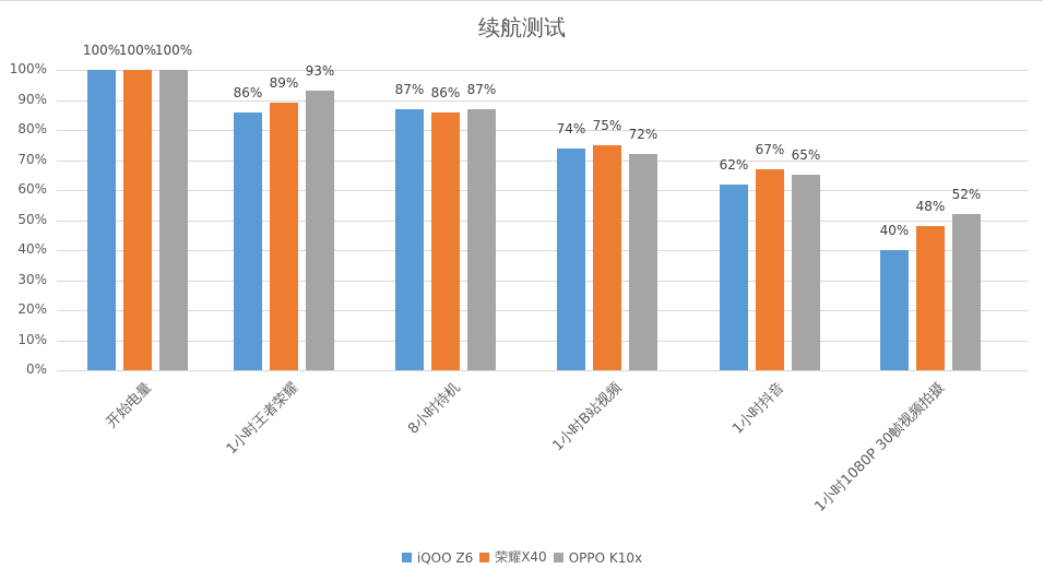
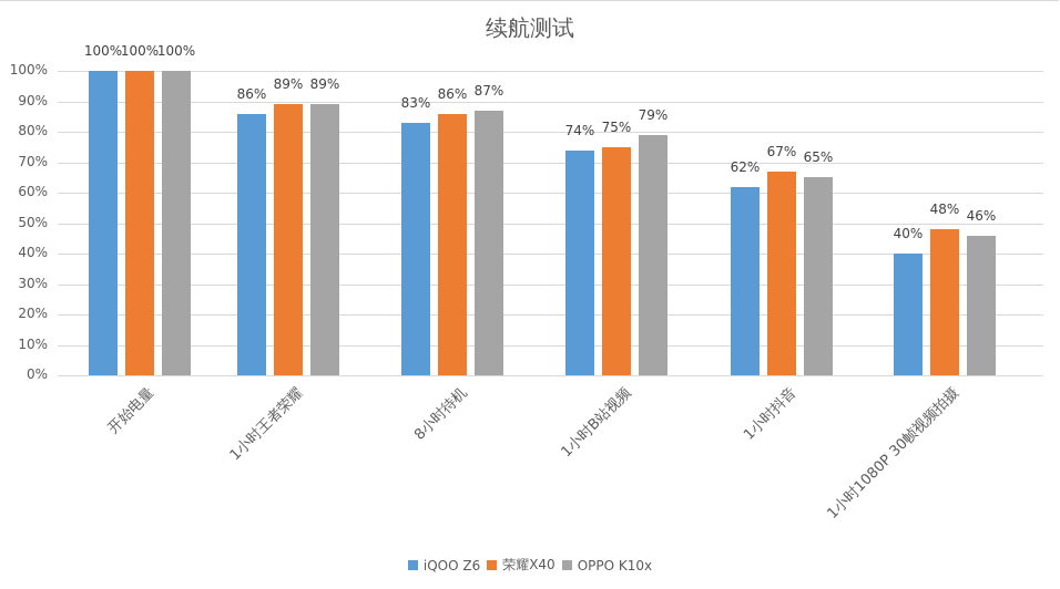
OPPO K10x/1小时王者荣耀: 93% -> 89%
iQOO Z6/8小时待机: 87% -> 83%
OPPO K10x/1小时B站视频: 72% -> 79%
OPPO K10x/1小时1080P 30帧视频拍摄: 52% -> 46%
